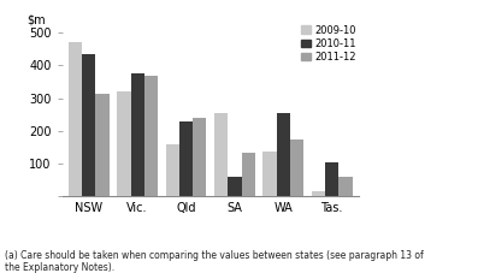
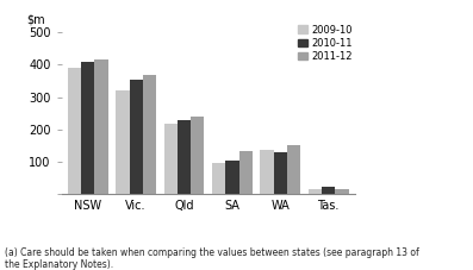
2009-10/NSW: 470 -> 390
2010-11/NSW: 435 -> 410
2011-12/NSW: 315 -> 418
2010-11/Vic.: 375 -> 355
2009-10/Qld: 160 -> 220
2009-10/SA: 255 -> 97
2010-11/SA: 60 -> 105
2010-11/WA: 255 -> 130
2011-12/WA: 175 -> 153
2010-11/Tas.: 105 -> 25
2011-12/Tas.: 60 -> 15
